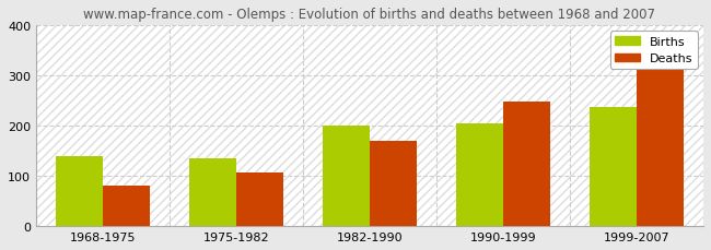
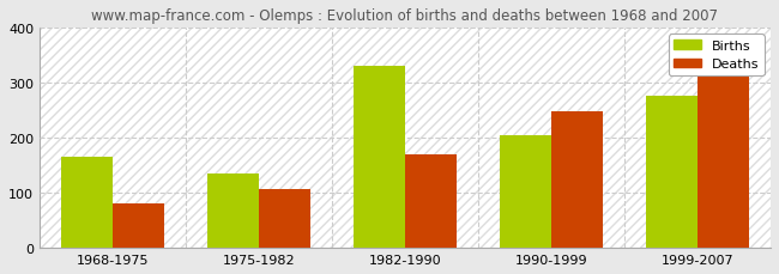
Births/1968-1975: 140 -> 165
Births/1982-1990: 200 -> 330
Births/1999-2007: 237 -> 275
